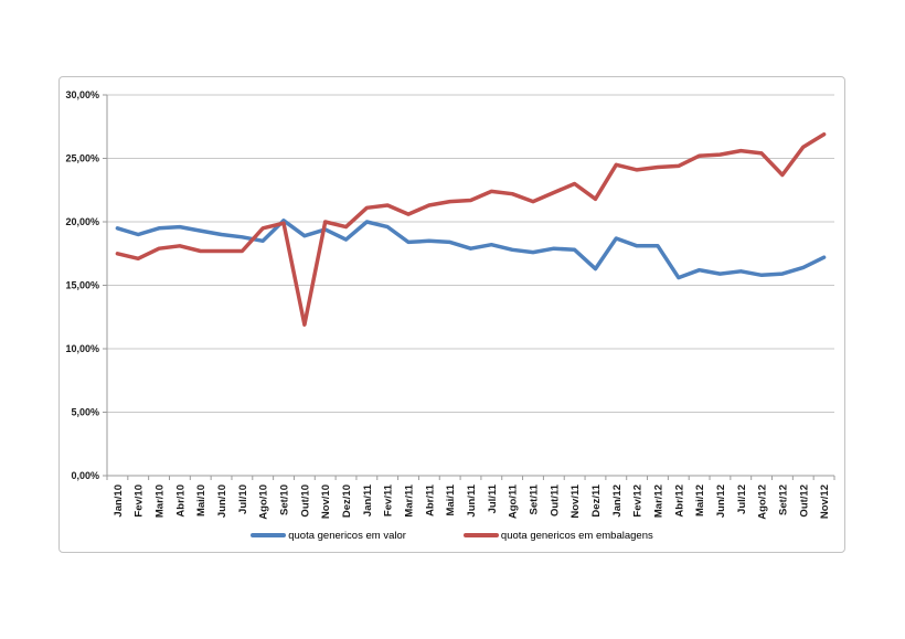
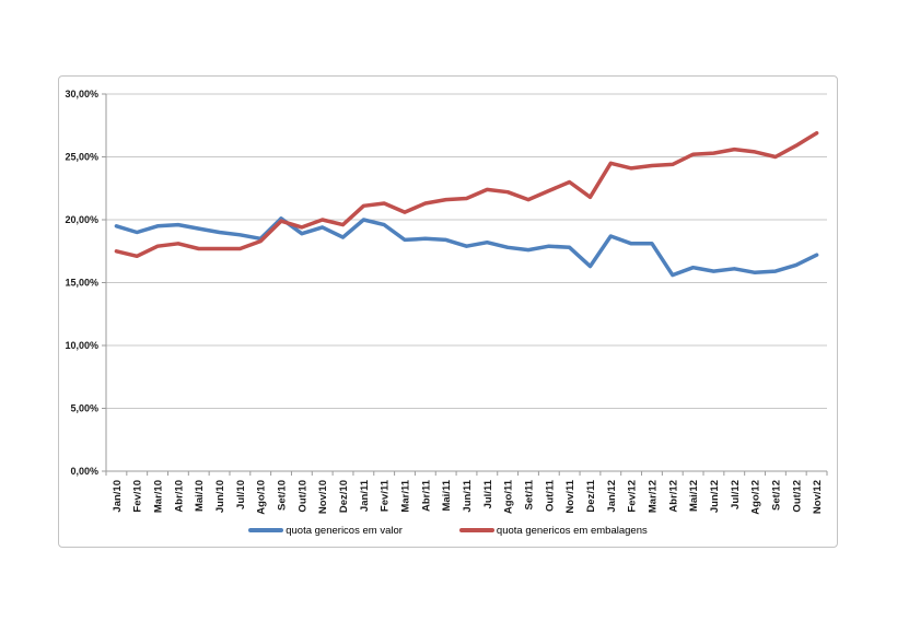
quota genericos em embalagens/Ago/10: 19,5% -> 18,3%
quota genericos em embalagens/Out/10: 11,9% -> 19,4%
quota genericos em embalagens/Set/12: 23,7% -> 25,0%
